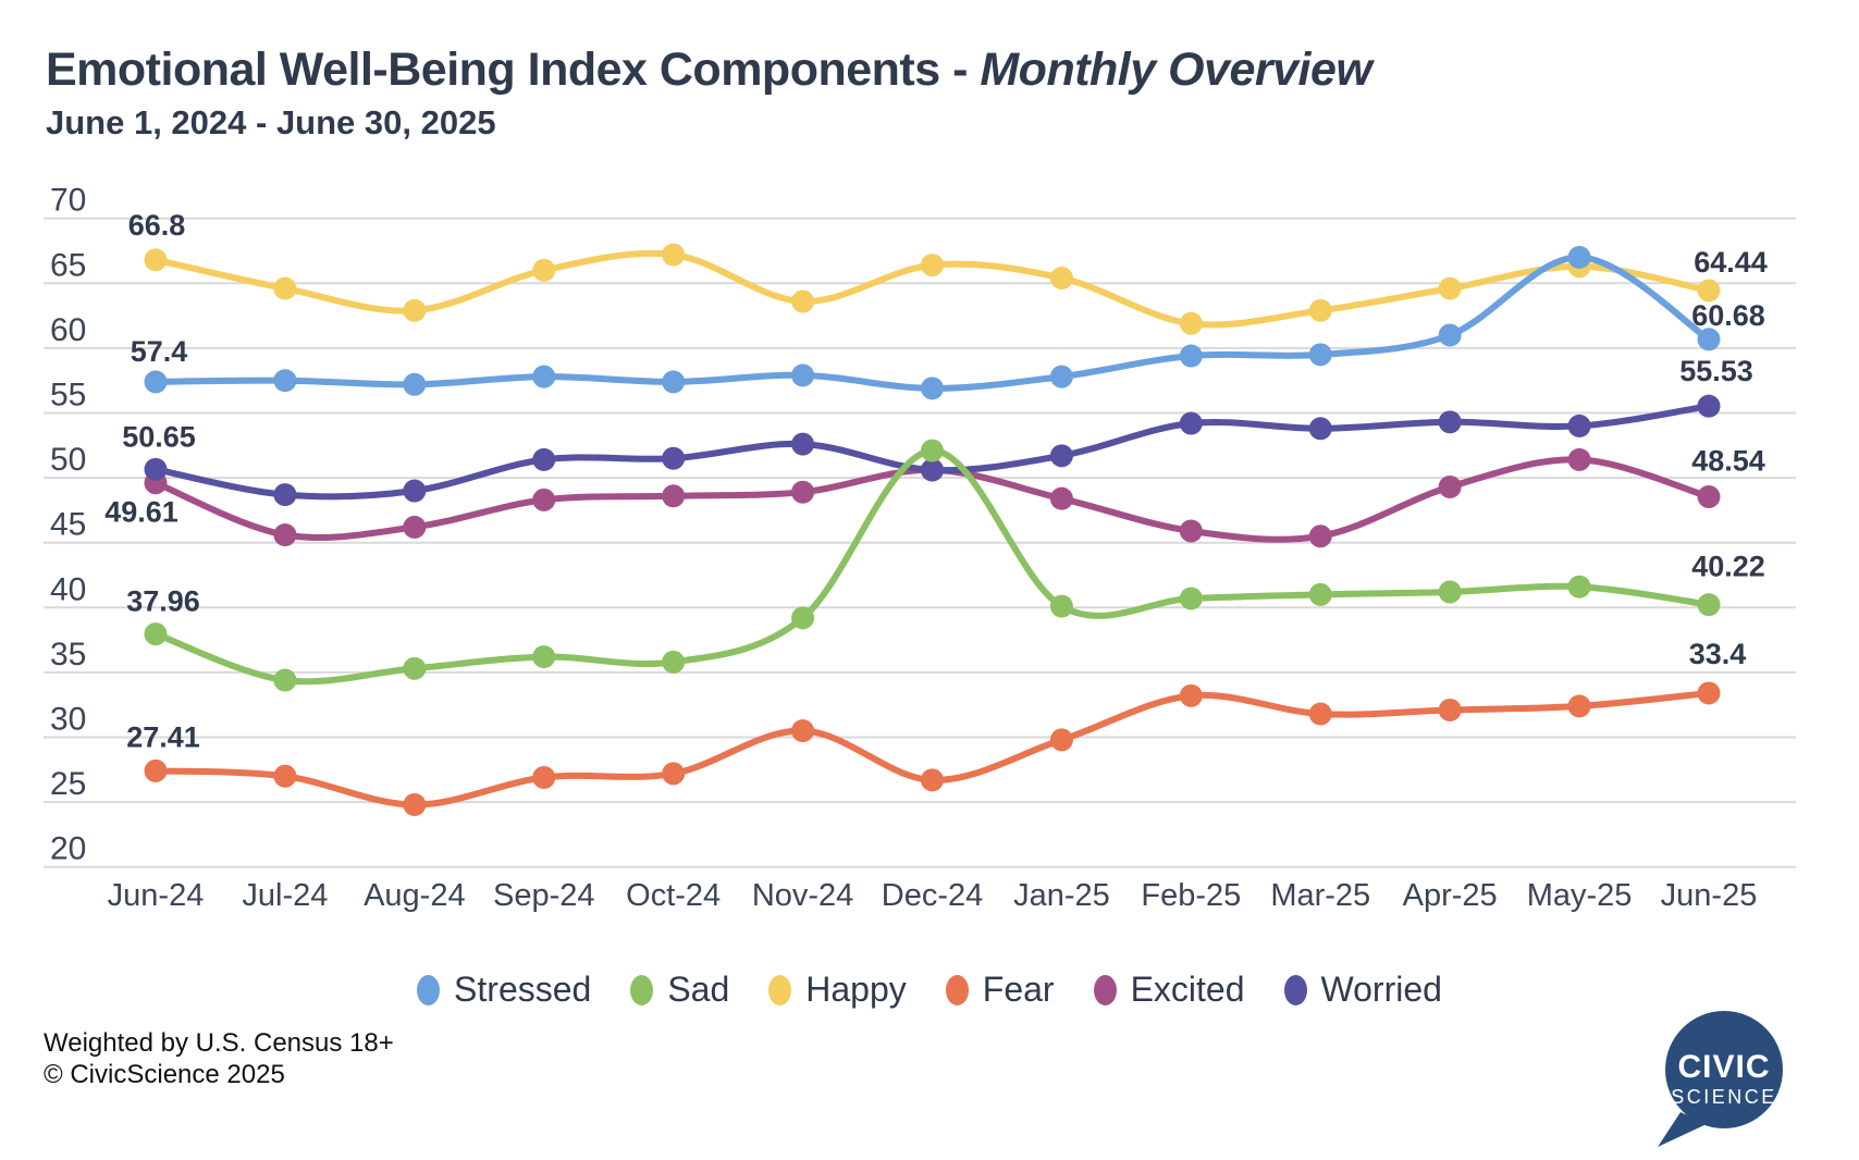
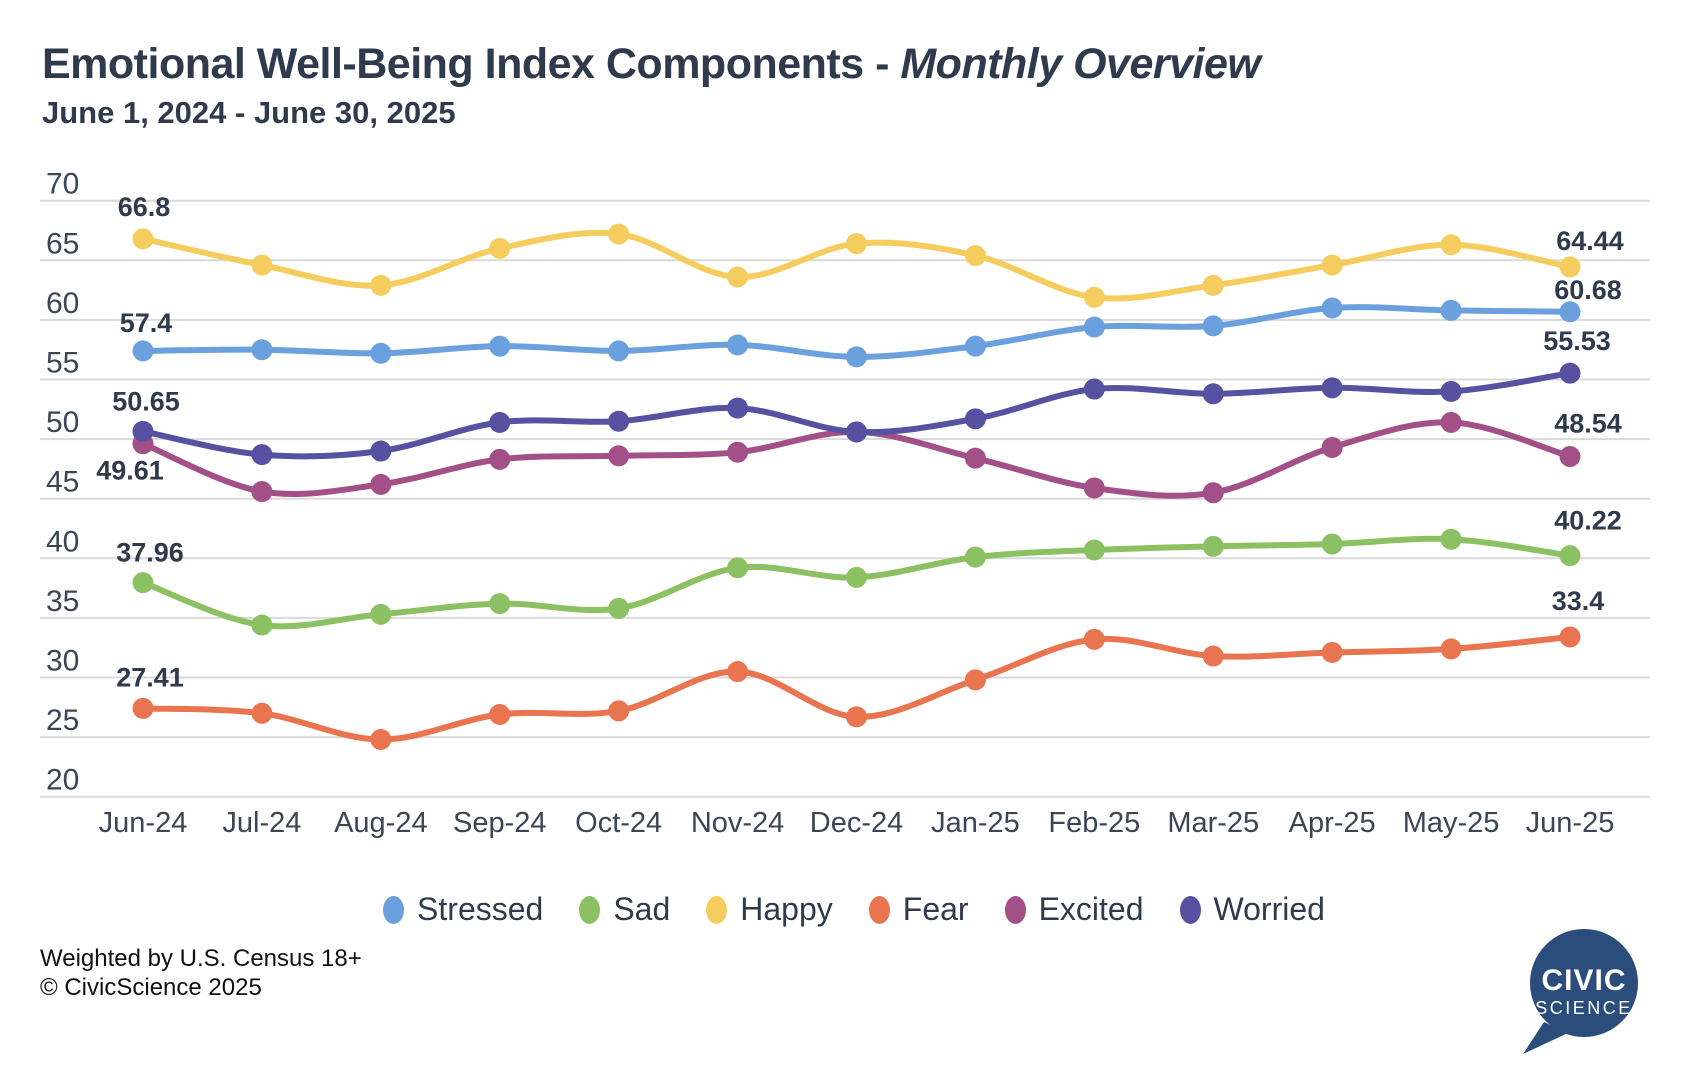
Sad/Dec-24: 52.1 -> 38.4
Stressed/May-25: 67.0 -> 60.8
